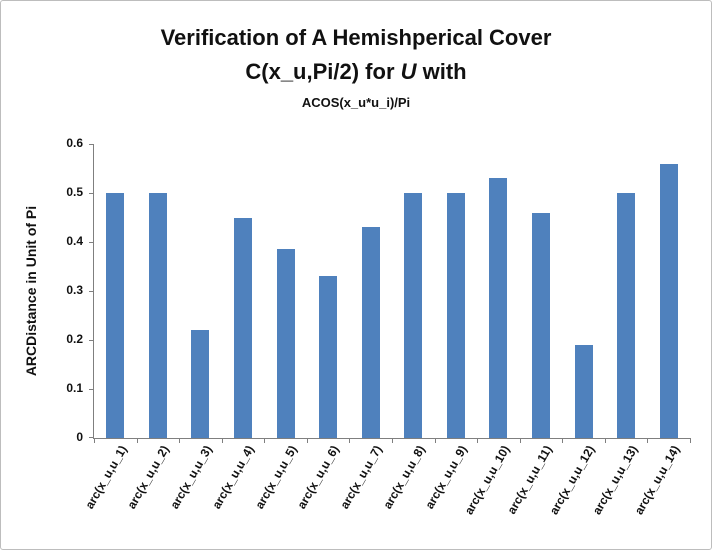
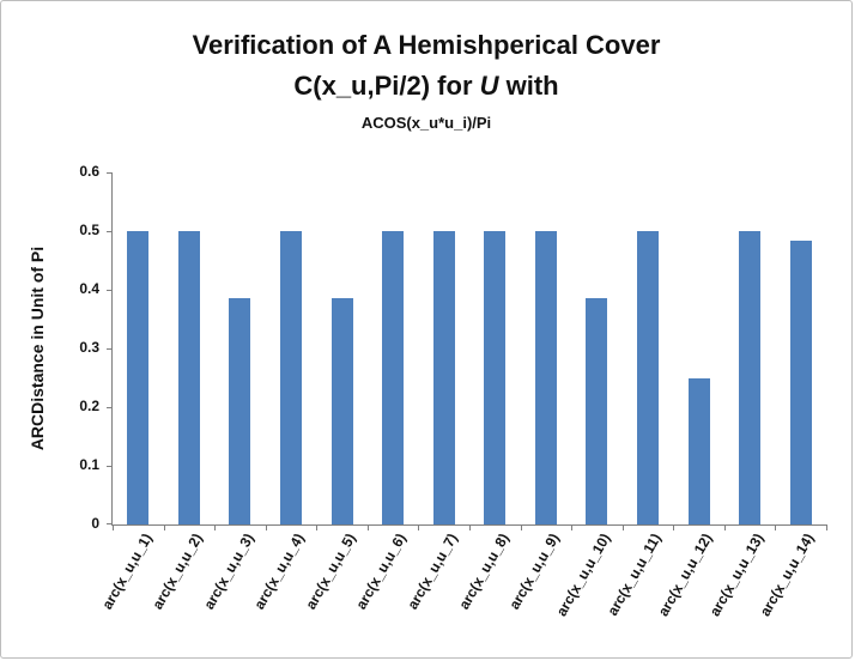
arc(x_u,u_3): 0.22 -> 0.39
arc(x_u,u_4): 0.45 -> 0.50
arc(x_u,u_6): 0.33 -> 0.50
arc(x_u,u_7): 0.43 -> 0.50
arc(x_u,u_10): 0.53 -> 0.39
arc(x_u,u_11): 0.46 -> 0.50
arc(x_u,u_12): 0.19 -> 0.25
arc(x_u,u_14): 0.56 -> 0.48
